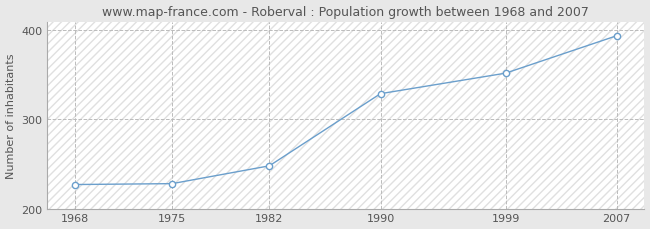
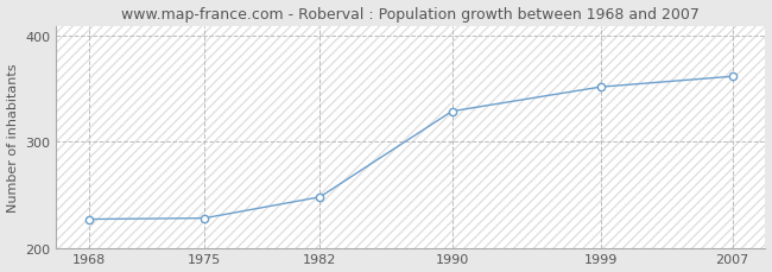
2007: 394 -> 362
